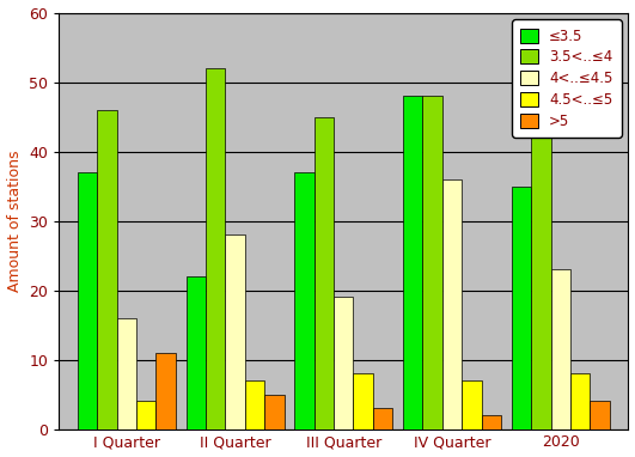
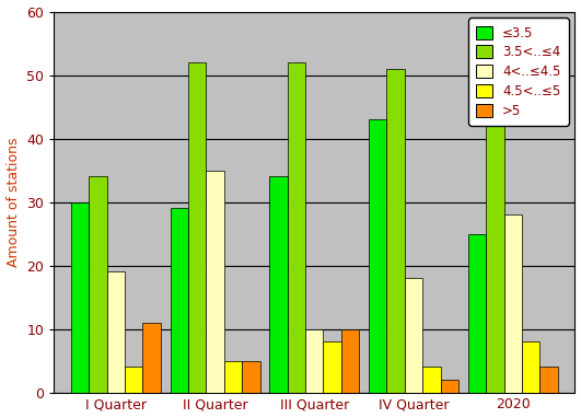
≤3.5/I Quarter: 37 -> 30
3.5<..≤4/I Quarter: 46 -> 34
4<..≤4.5/I Quarter: 16 -> 19
≤3.5/II Quarter: 22 -> 29
4<..≤4.5/II Quarter: 28 -> 35
4.5<..≤5/II Quarter: 7 -> 5
≤3.5/III Quarter: 37 -> 34
3.5<..≤4/III Quarter: 45 -> 52
4<..≤4.5/III Quarter: 19 -> 10
>5/III Quarter: 3 -> 10
≤3.5/IV Quarter: 48 -> 43
3.5<..≤4/IV Quarter: 48 -> 51
4<..≤4.5/IV Quarter: 36 -> 18
4.5<..≤5/IV Quarter: 7 -> 4
≤3.5/2020: 35 -> 25
4<..≤4.5/2020: 23 -> 28
